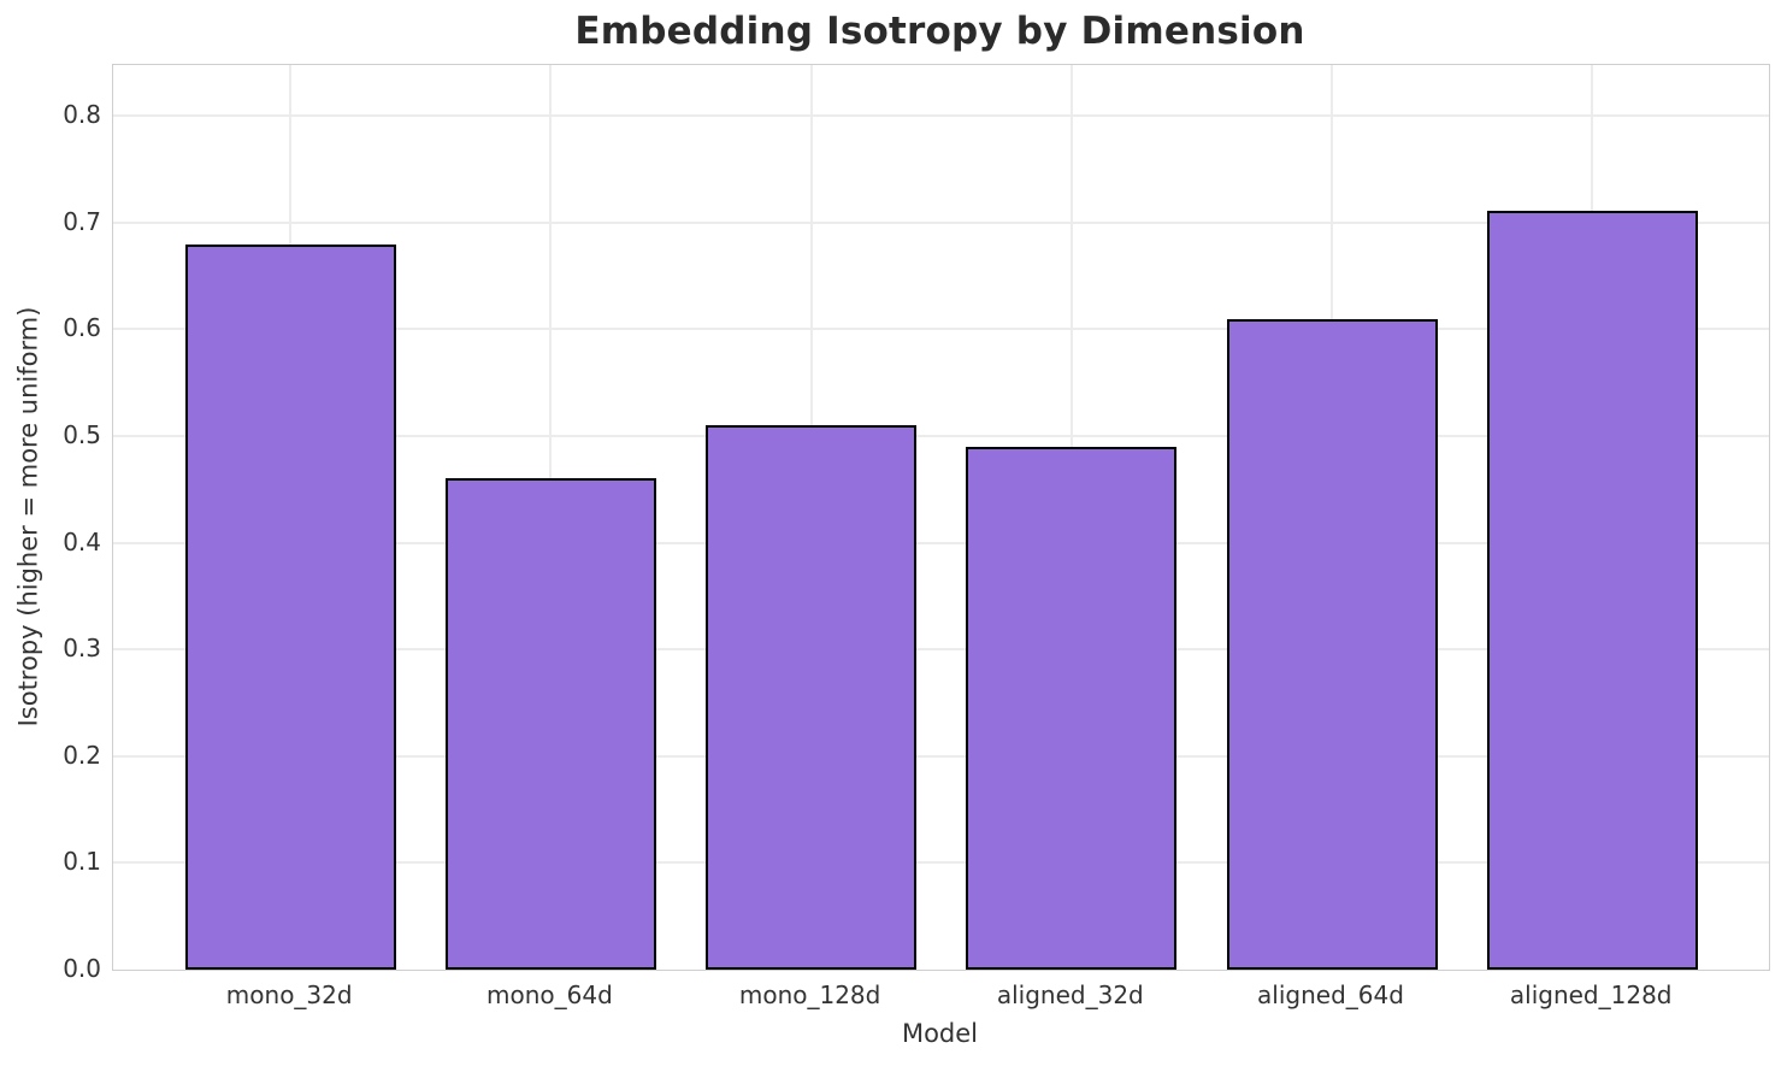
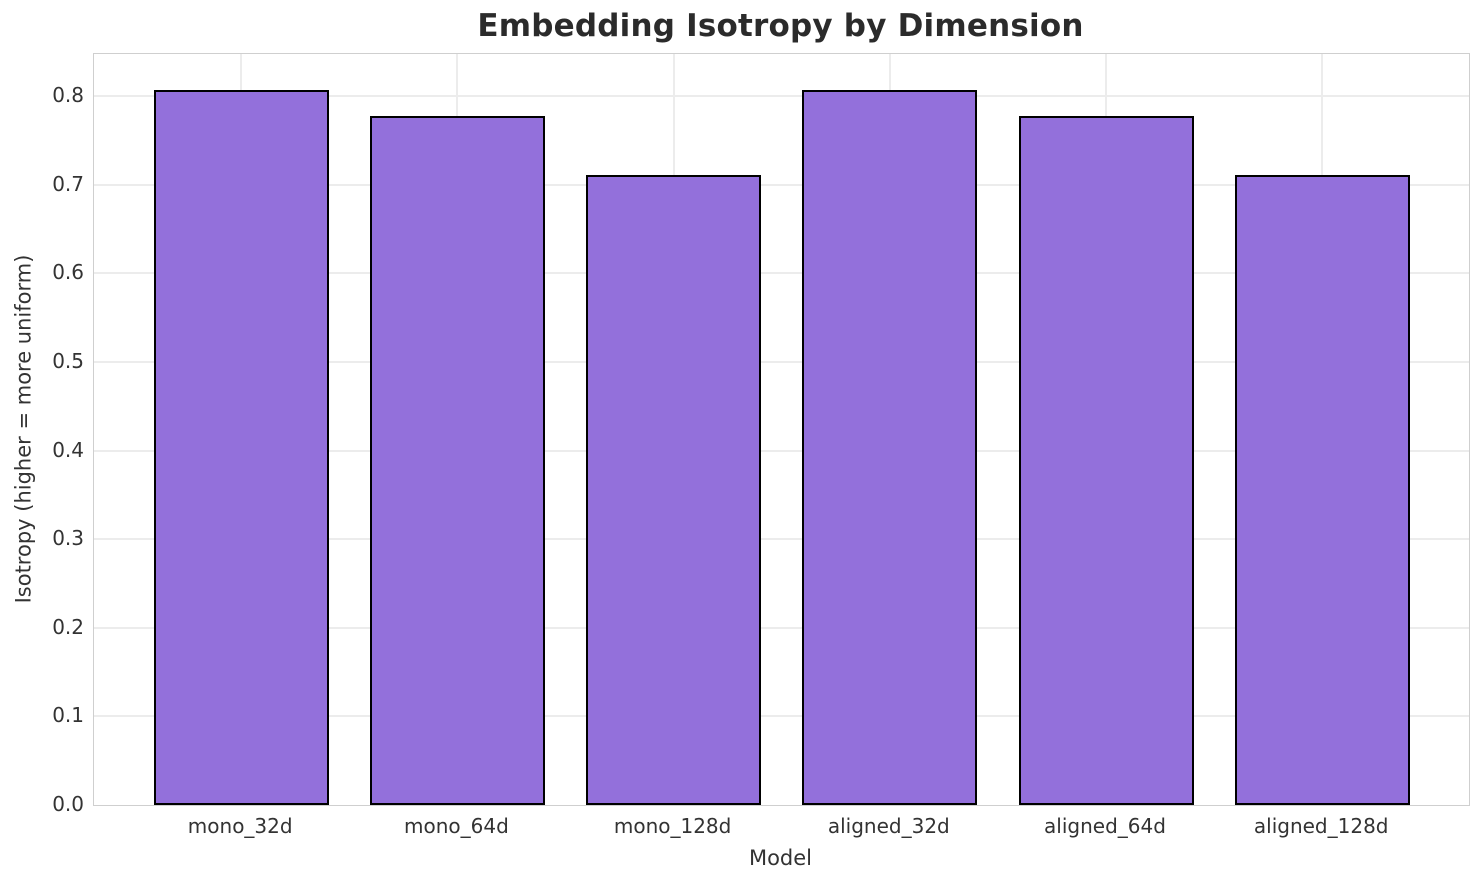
mono_32d: 0.68 -> 0.81
mono_64d: 0.46 -> 0.78
mono_128d: 0.51 -> 0.71
aligned_32d: 0.49 -> 0.81
aligned_64d: 0.61 -> 0.78
